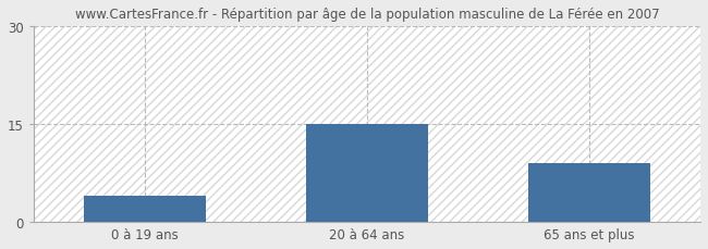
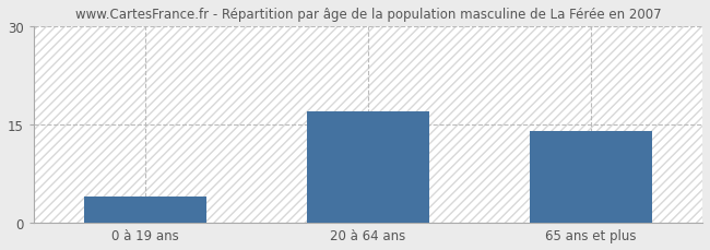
20 à 64 ans: 15 -> 17
65 ans et plus: 9 -> 14
